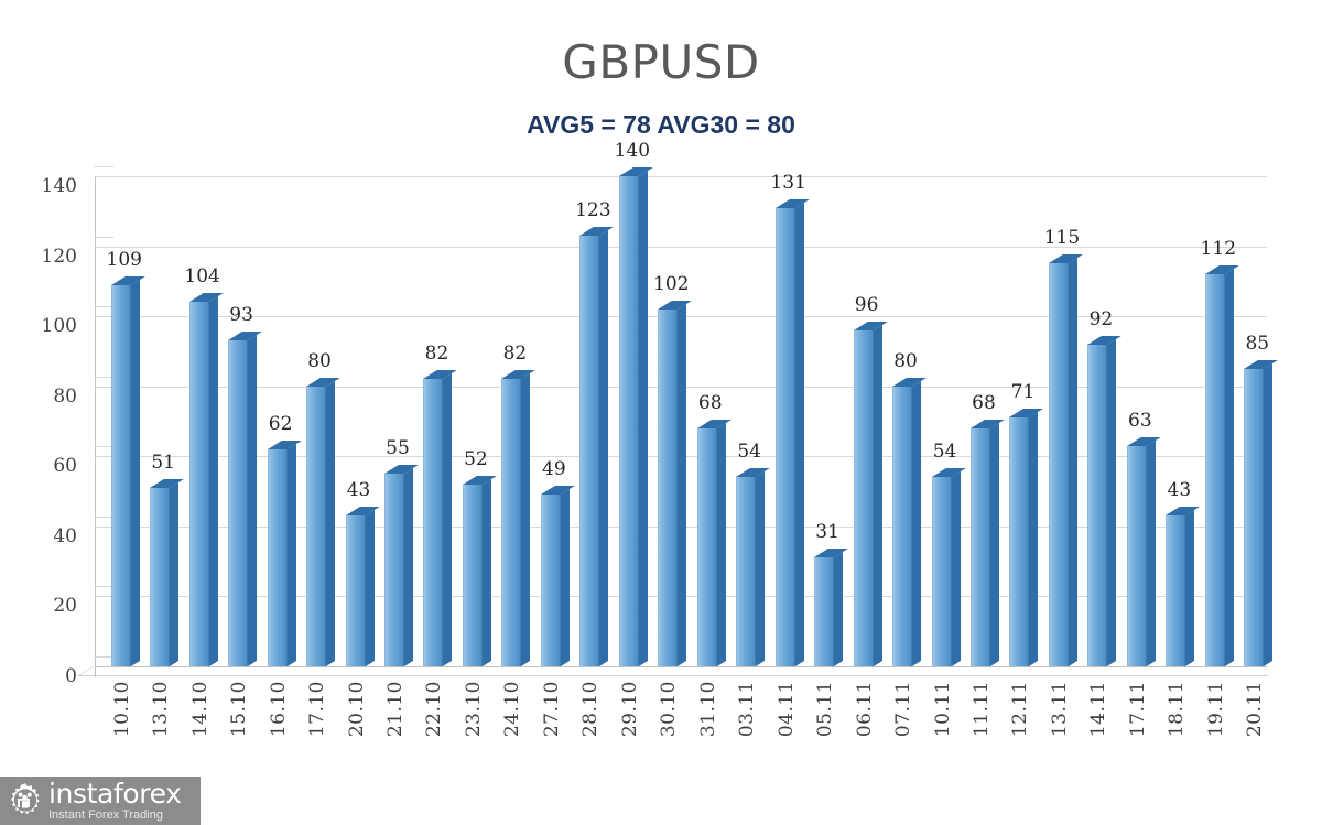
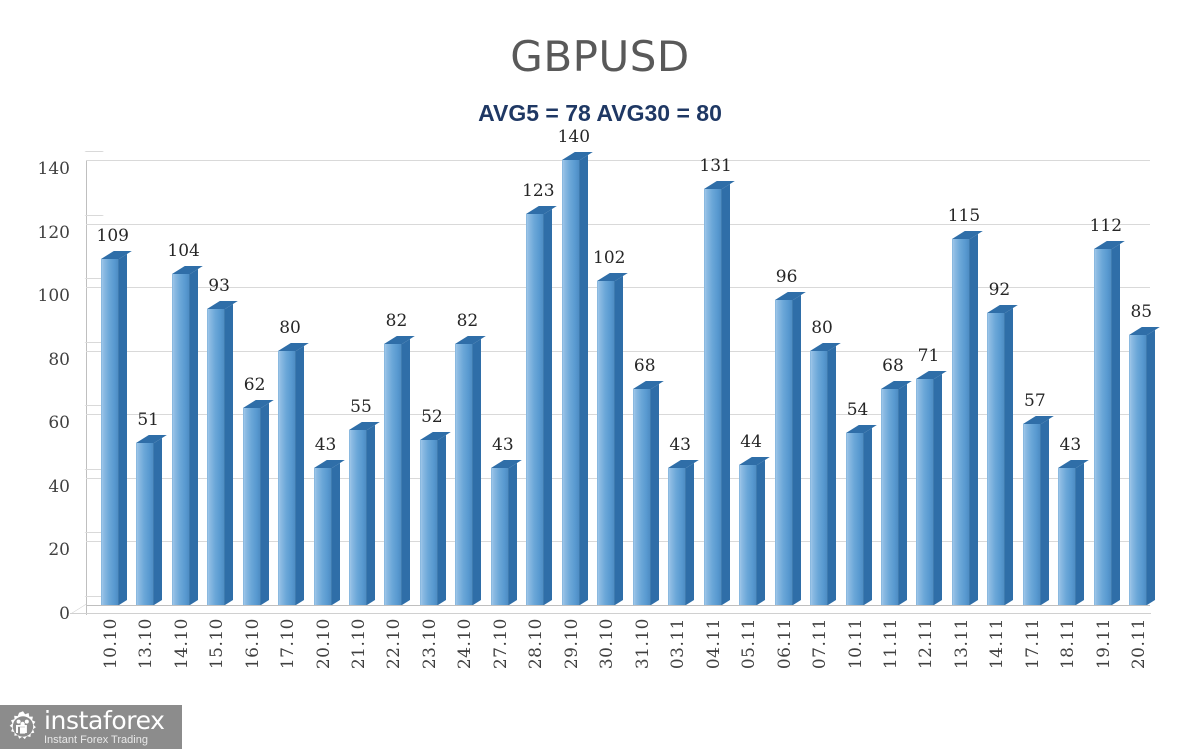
27.10: 49 -> 43
03.11: 54 -> 43
05.11: 31 -> 44
17.11: 63 -> 57
